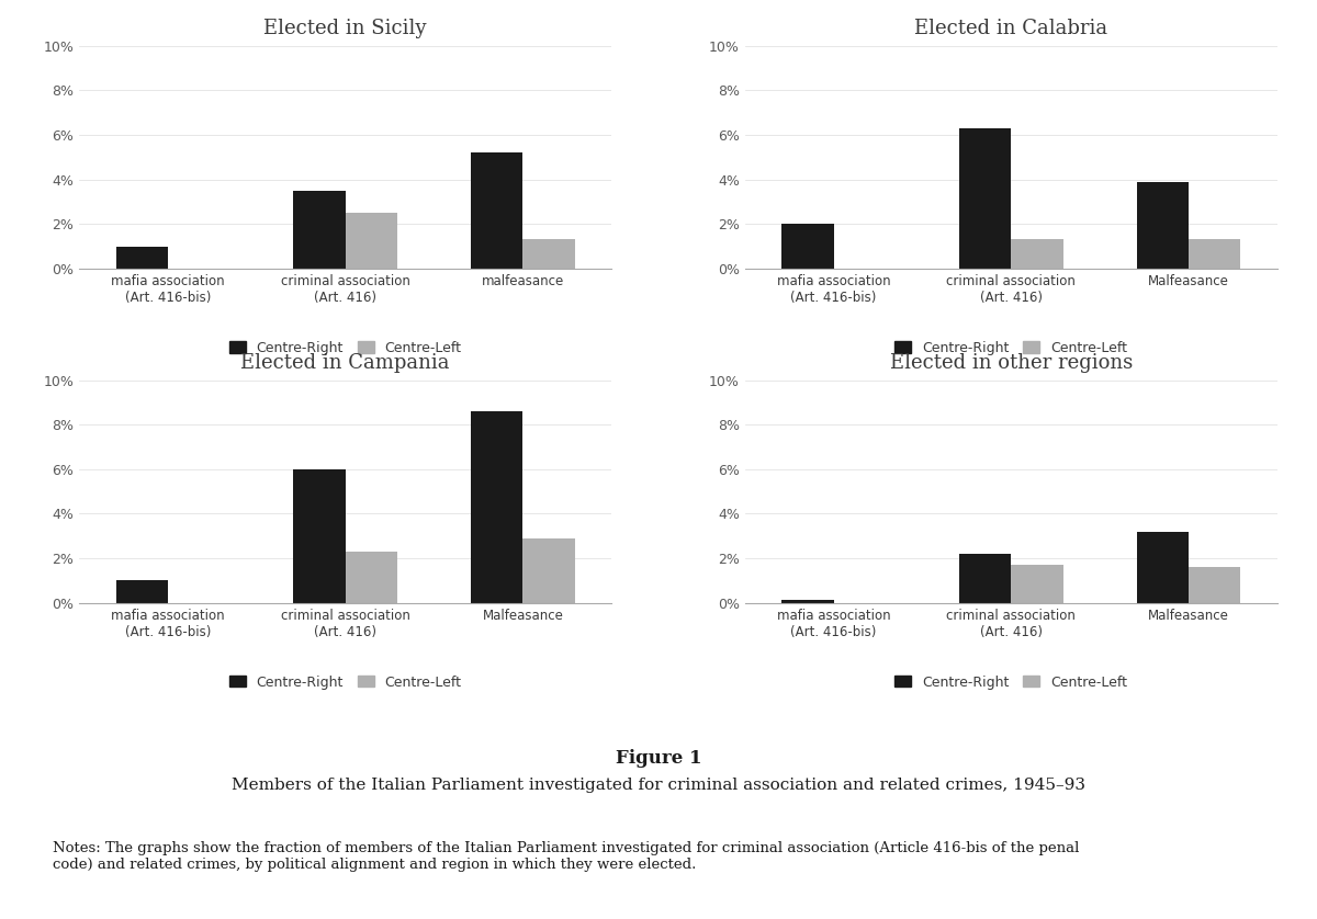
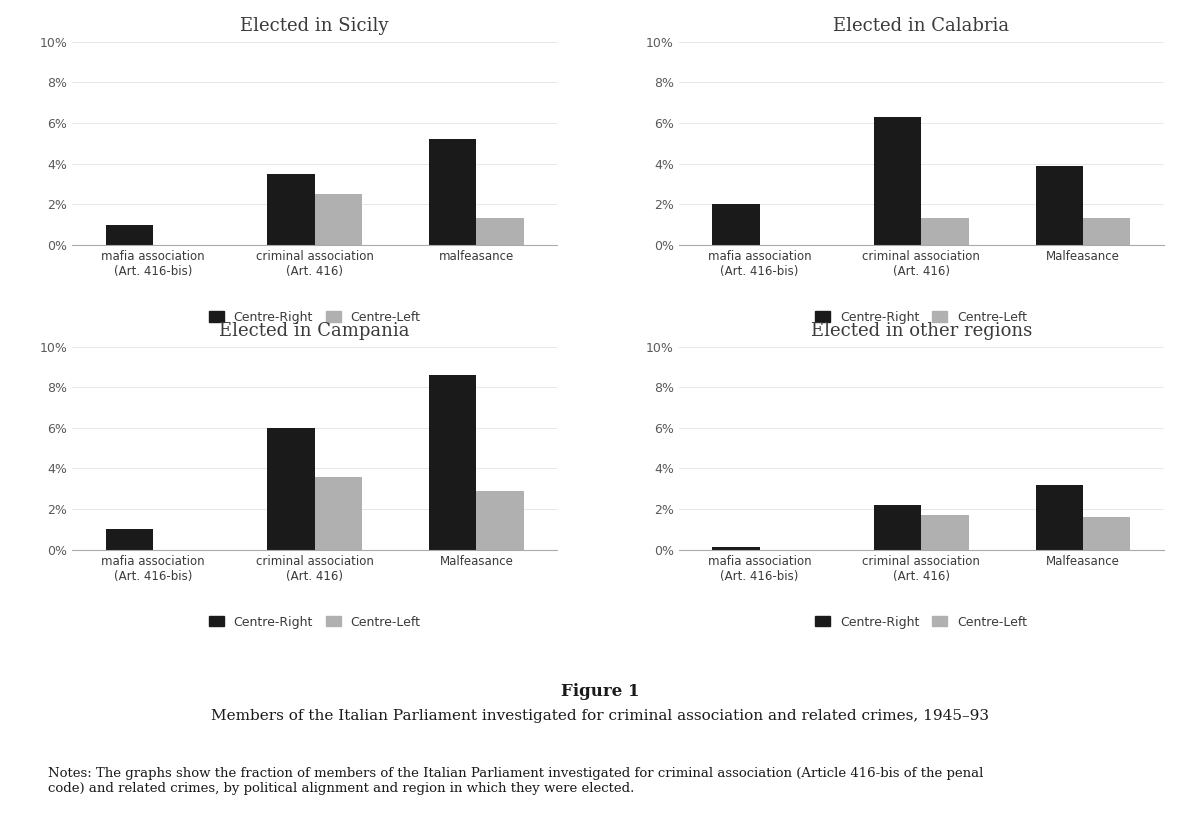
Elected in Campania/Centre-Left/criminal association (Art. 416): 2.3% -> 3.6%
